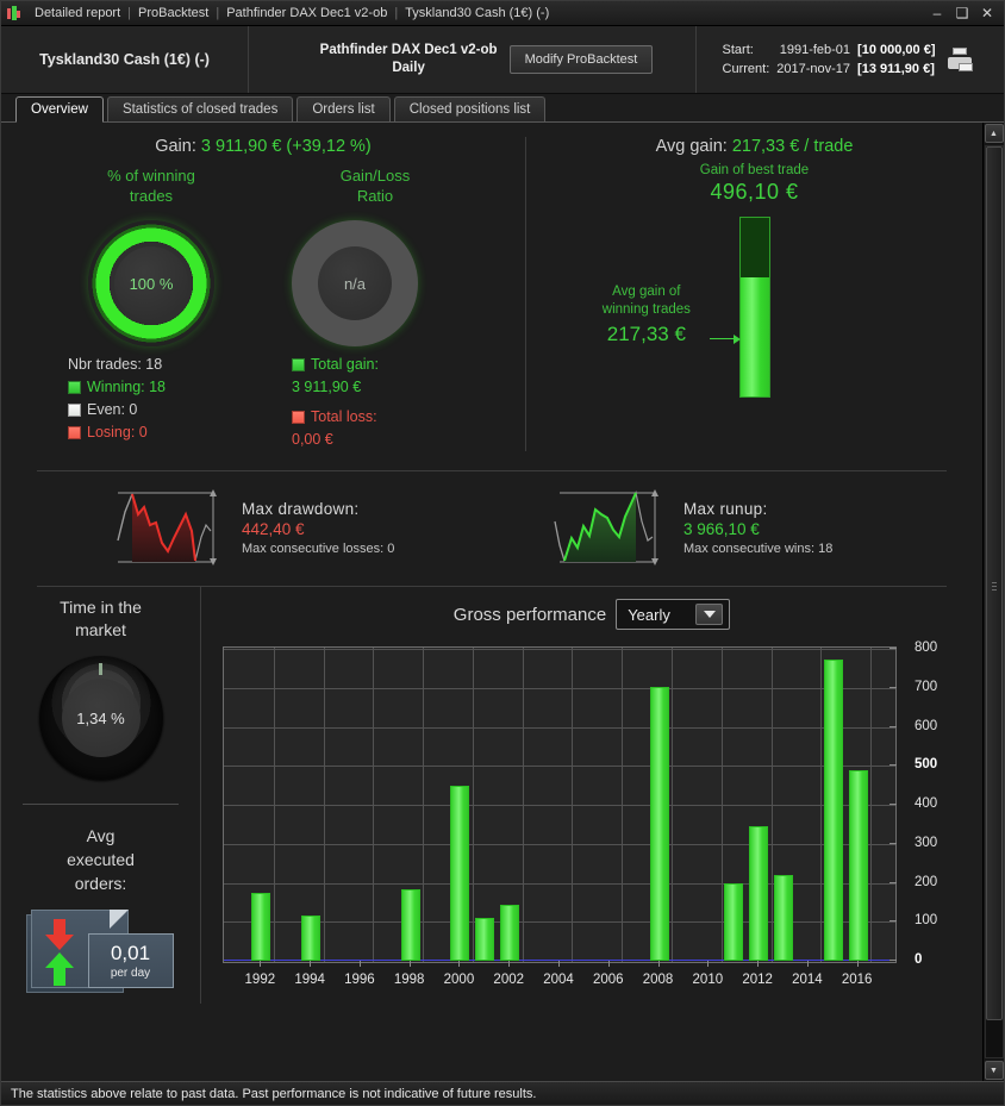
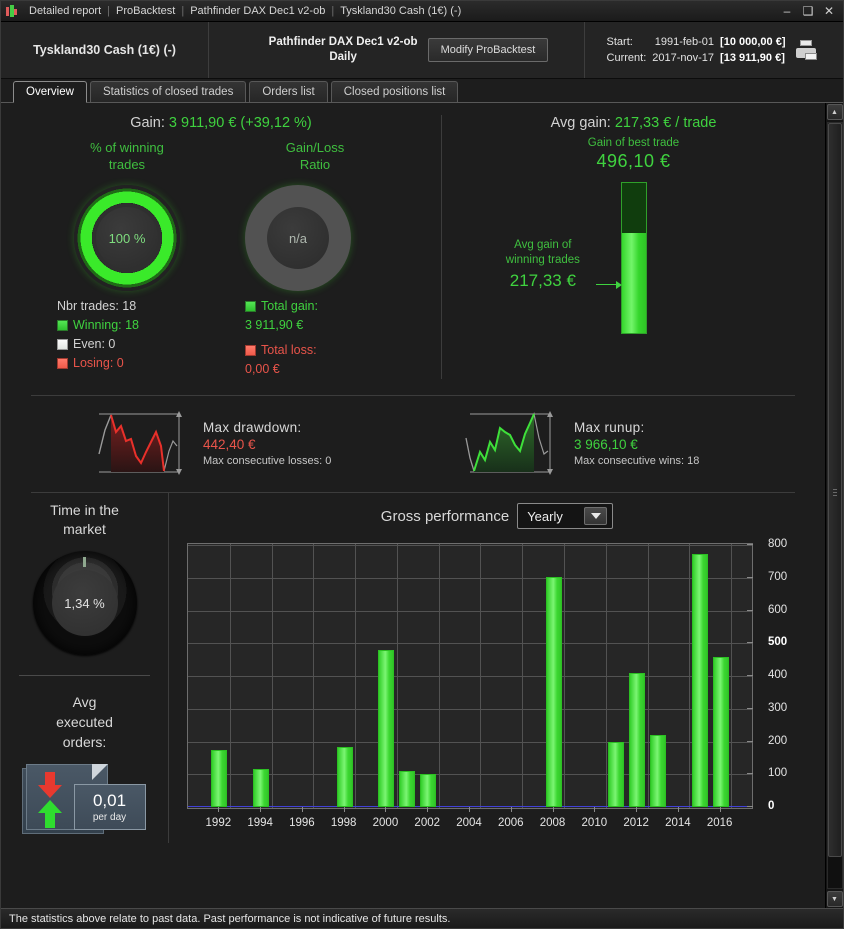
2000: 450 -> 480
2002: 140 -> 100
2012: 340 -> 410
2016: 490 -> 460
